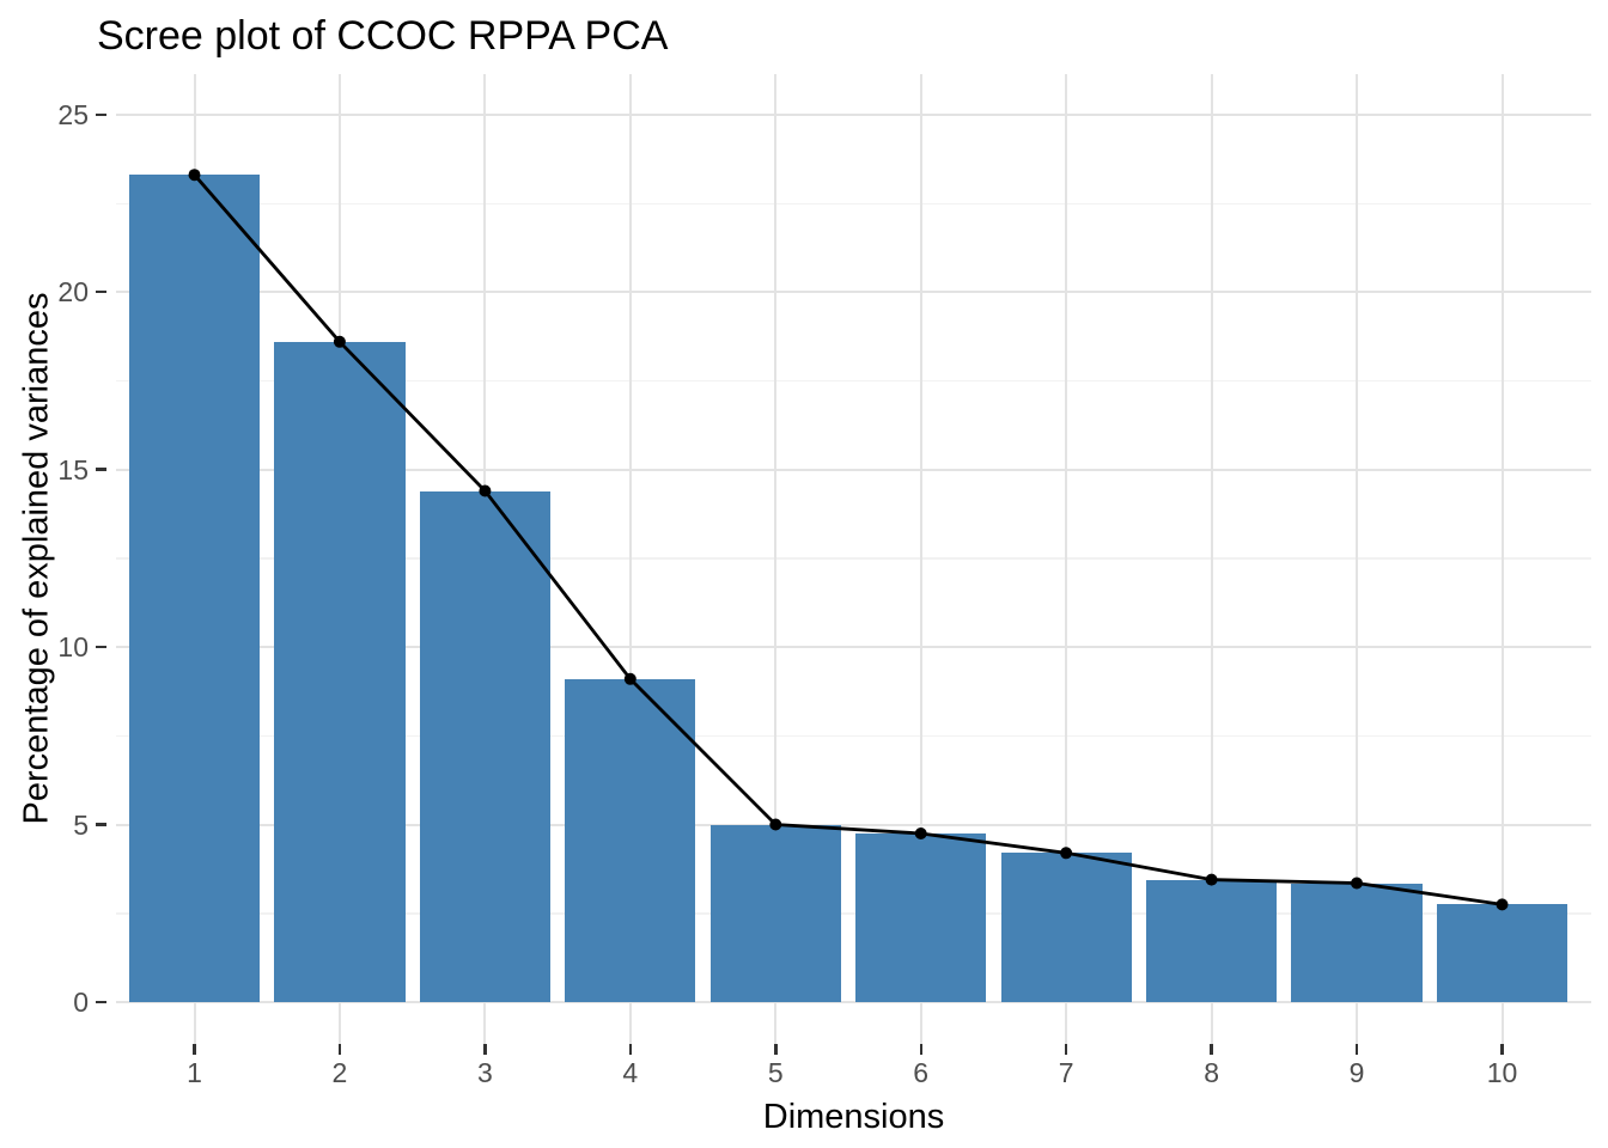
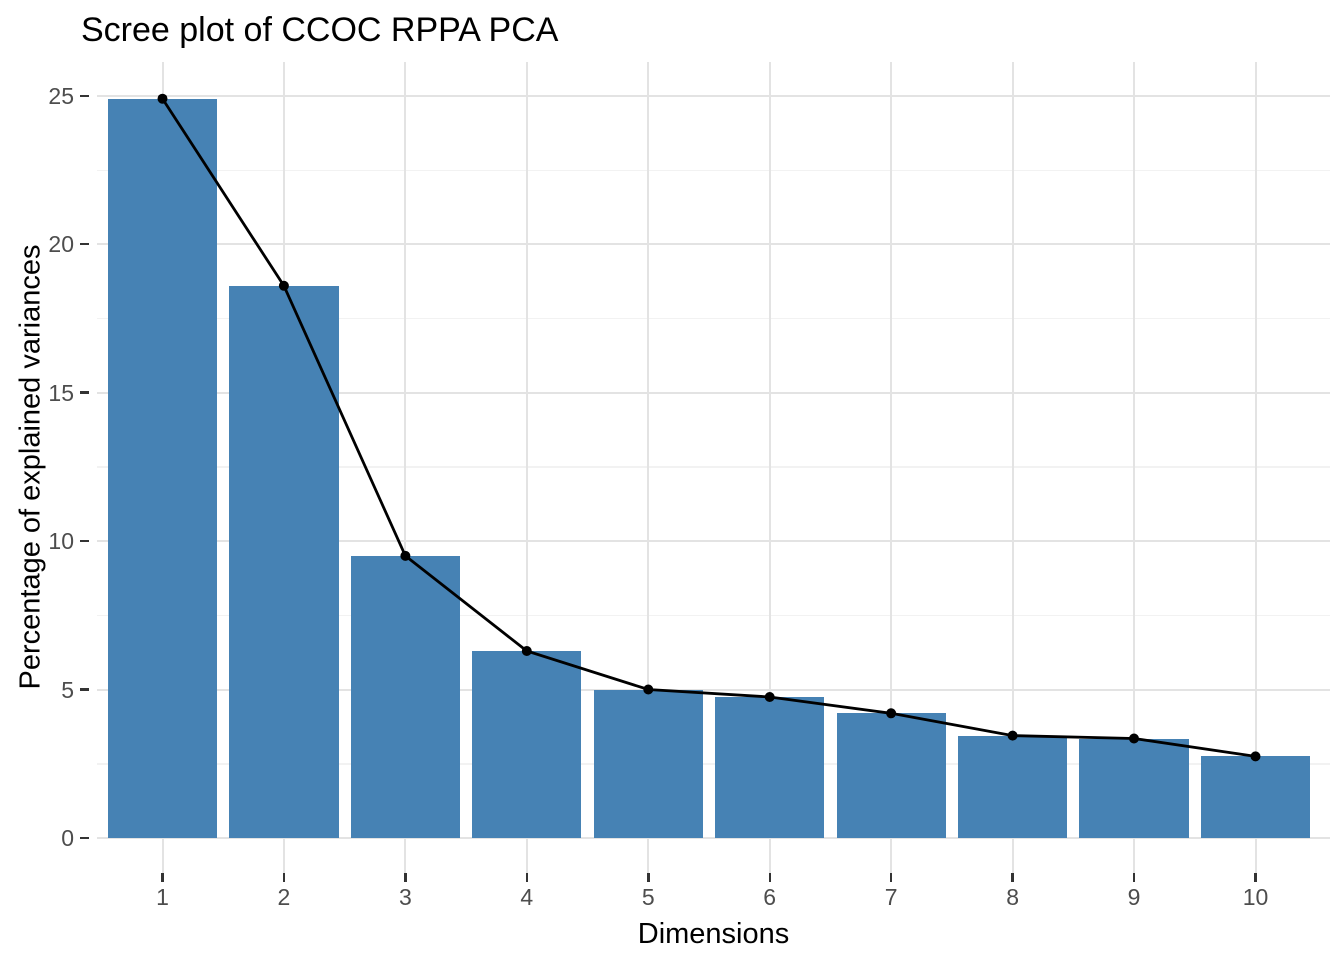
1: 23.3 -> 24.9
3: 14.4 -> 9.5
4: 9.1 -> 6.3
